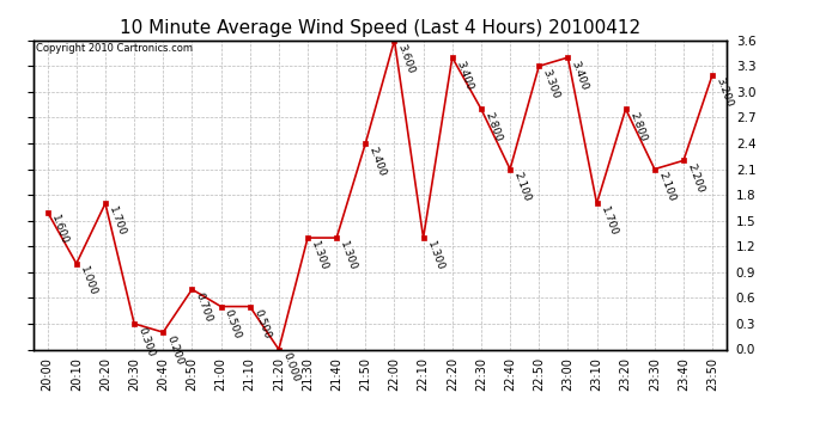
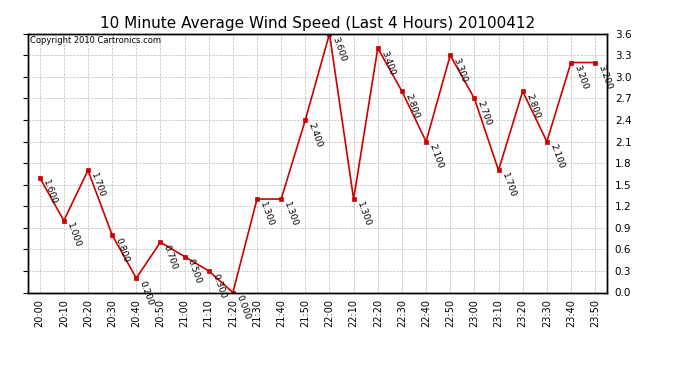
20:30: 0.300 -> 0.800
21:10: 0.500 -> 0.300
23:00: 3.400 -> 2.700
23:40: 2.200 -> 3.200
